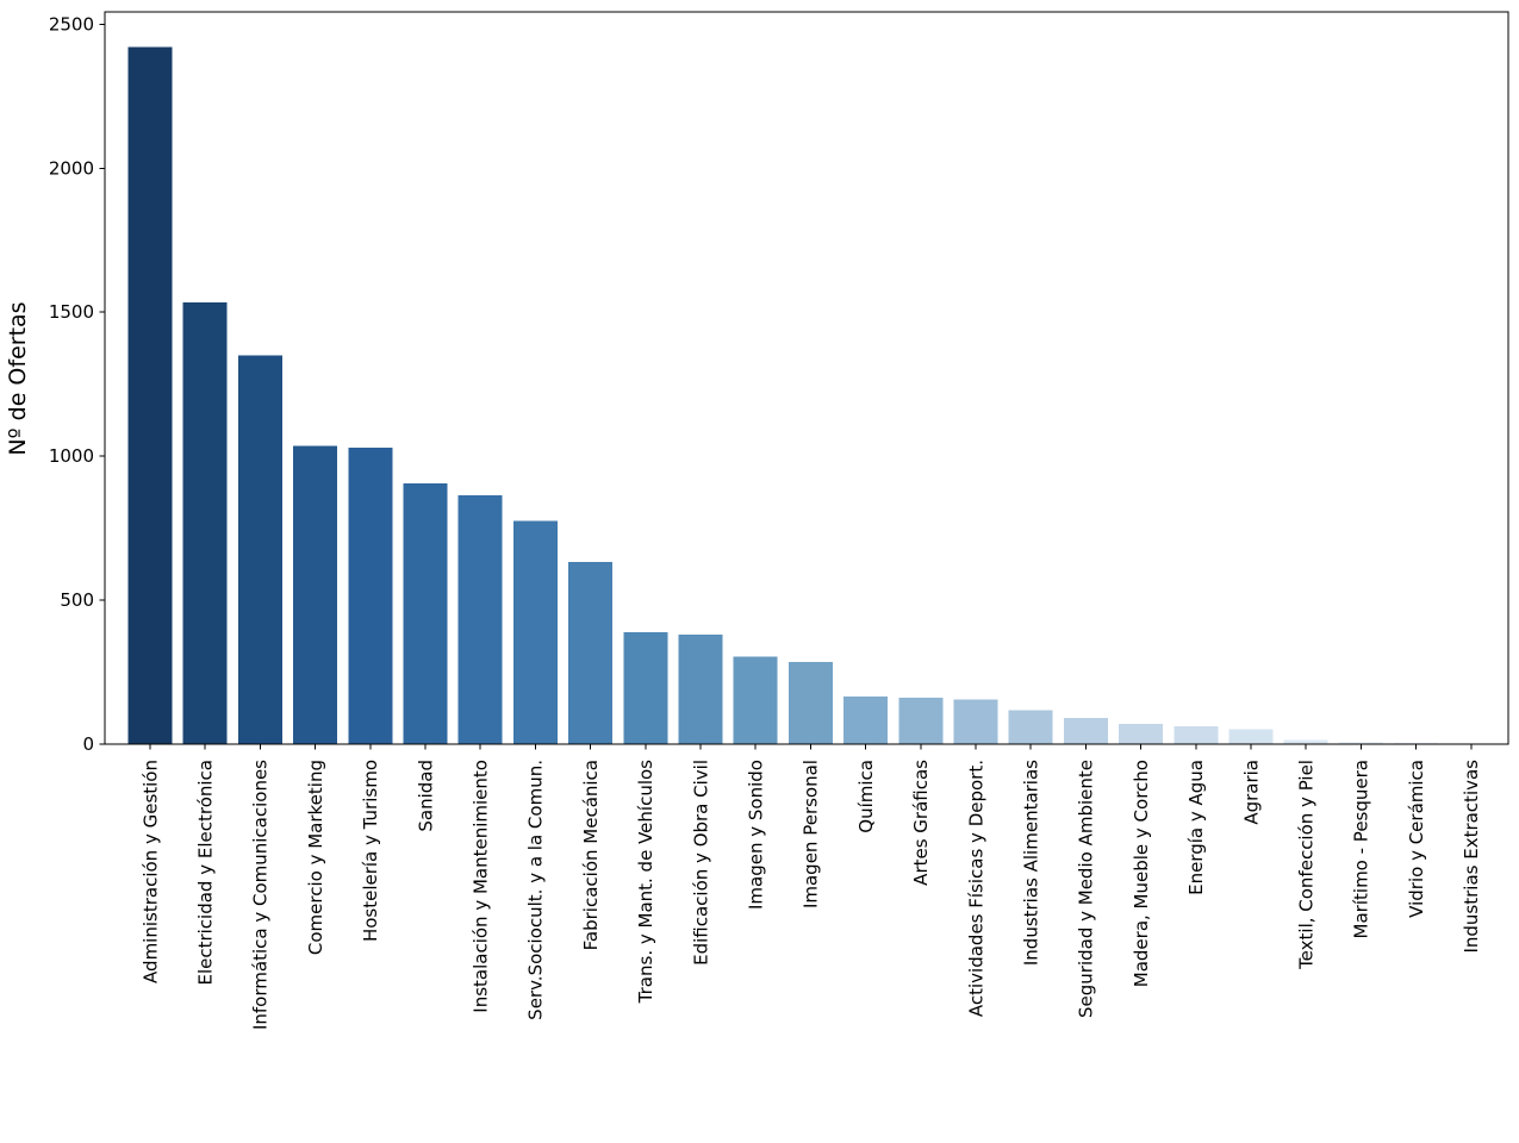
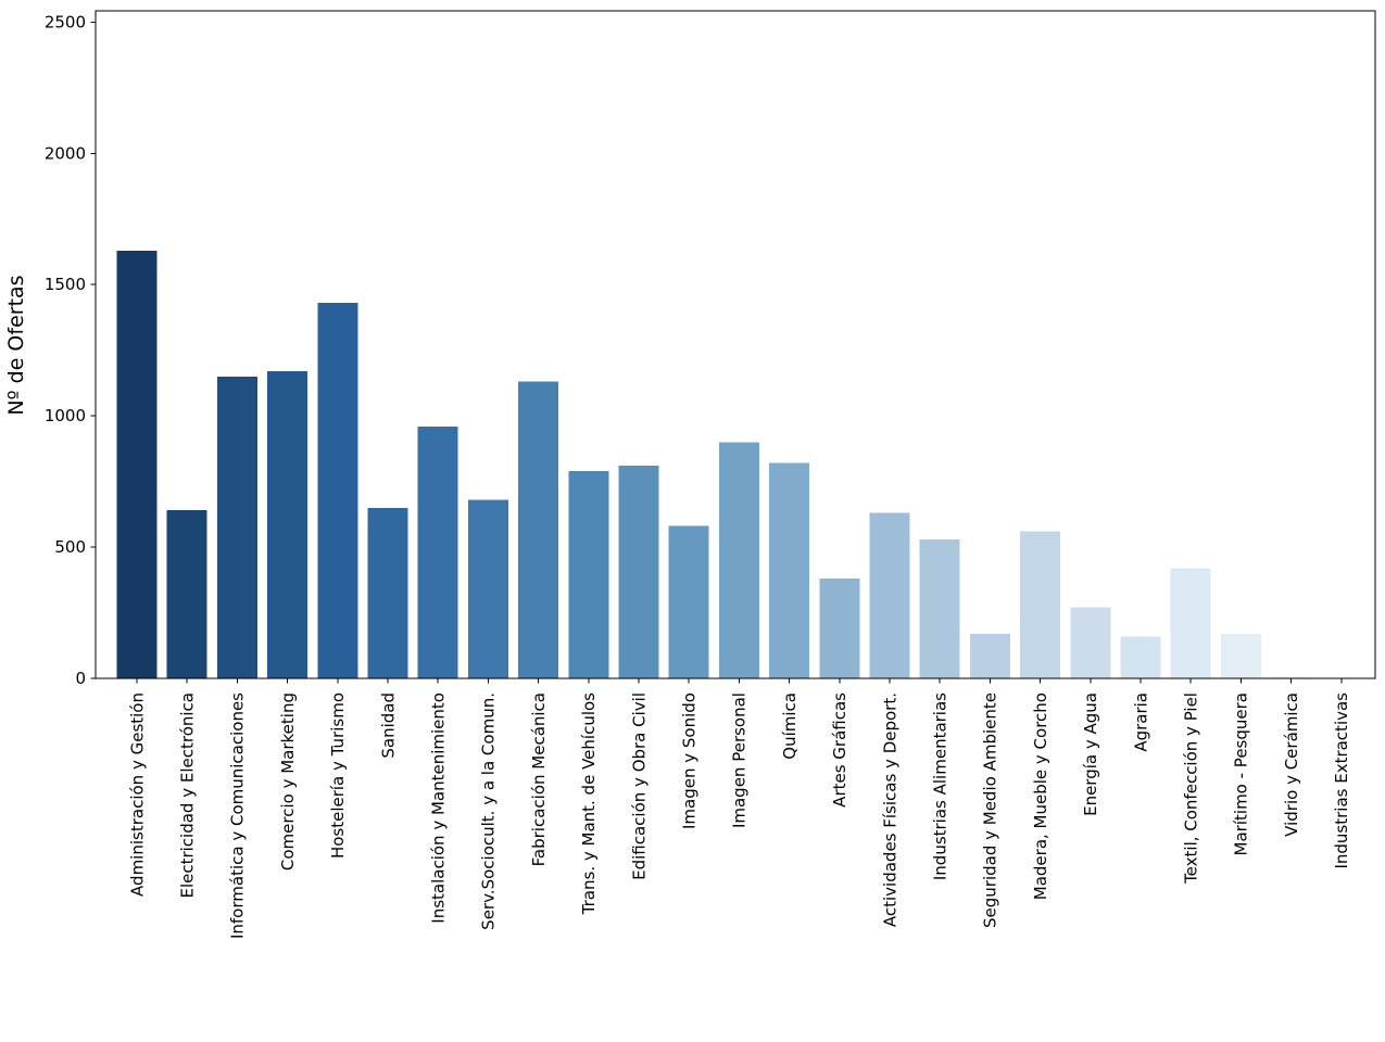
Administración y Gestión: 2420 -> 1630
Electricidad y Electrónica: 1540 -> 640
Informática y Comunicaciones: 1350 -> 1150
Comercio y Marketing: 1040 -> 1170
Hostelería y Turismo: 1030 -> 1430
Sanidad: 900 -> 650
Instalación y Mantenimiento: 860 -> 960
Serv.Sociocult. y a la Comun.: 780 -> 680
Fabricación Mecánica: 630 -> 1130
Trans. y Mant. de Vehículos: 390 -> 790
Edificación y Obra Civil: 380 -> 810
Imagen y Sonido: 300 -> 580
Imagen Personal: 280 -> 900
Química: 160 -> 820
Artes Gráficas: 160 -> 380
Actividades Físicas y Deport.: 160 -> 630
Industrias Alimentarias: 120 -> 530
Seguridad y Medio Ambiente: 90 -> 170
Madera, Mueble y Corcho: 70 -> 560
Energía y Agua: 60 -> 270
Agraria: 50 -> 160
Textil, Confección y Piel: 20 -> 420
Marítimo - Pesquera: 10 -> 170
